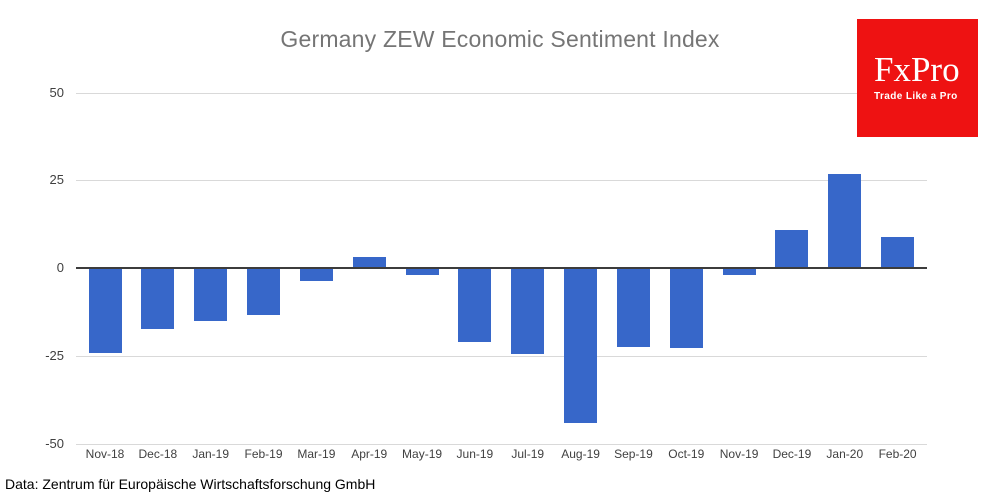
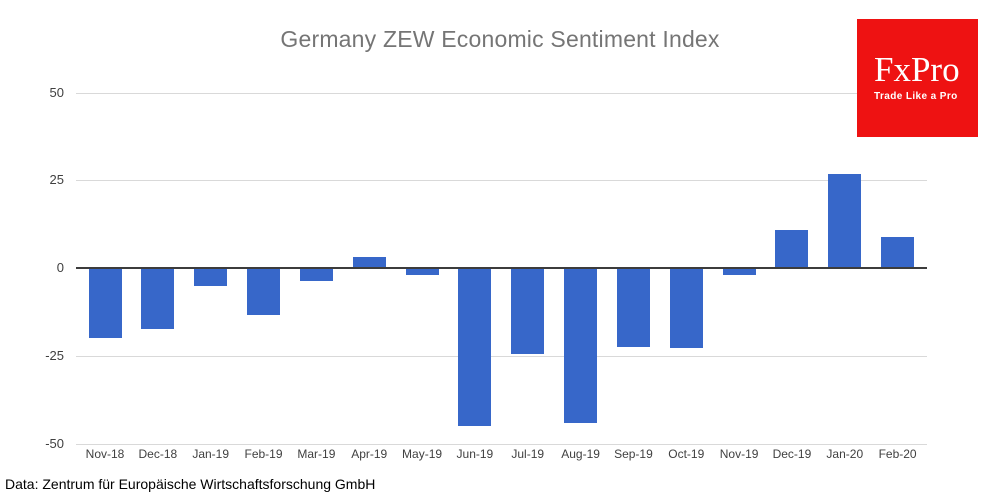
Nov-18: -24 -> -20
Jan-19: -15 -> -5
Jun-19: -21 -> -45
